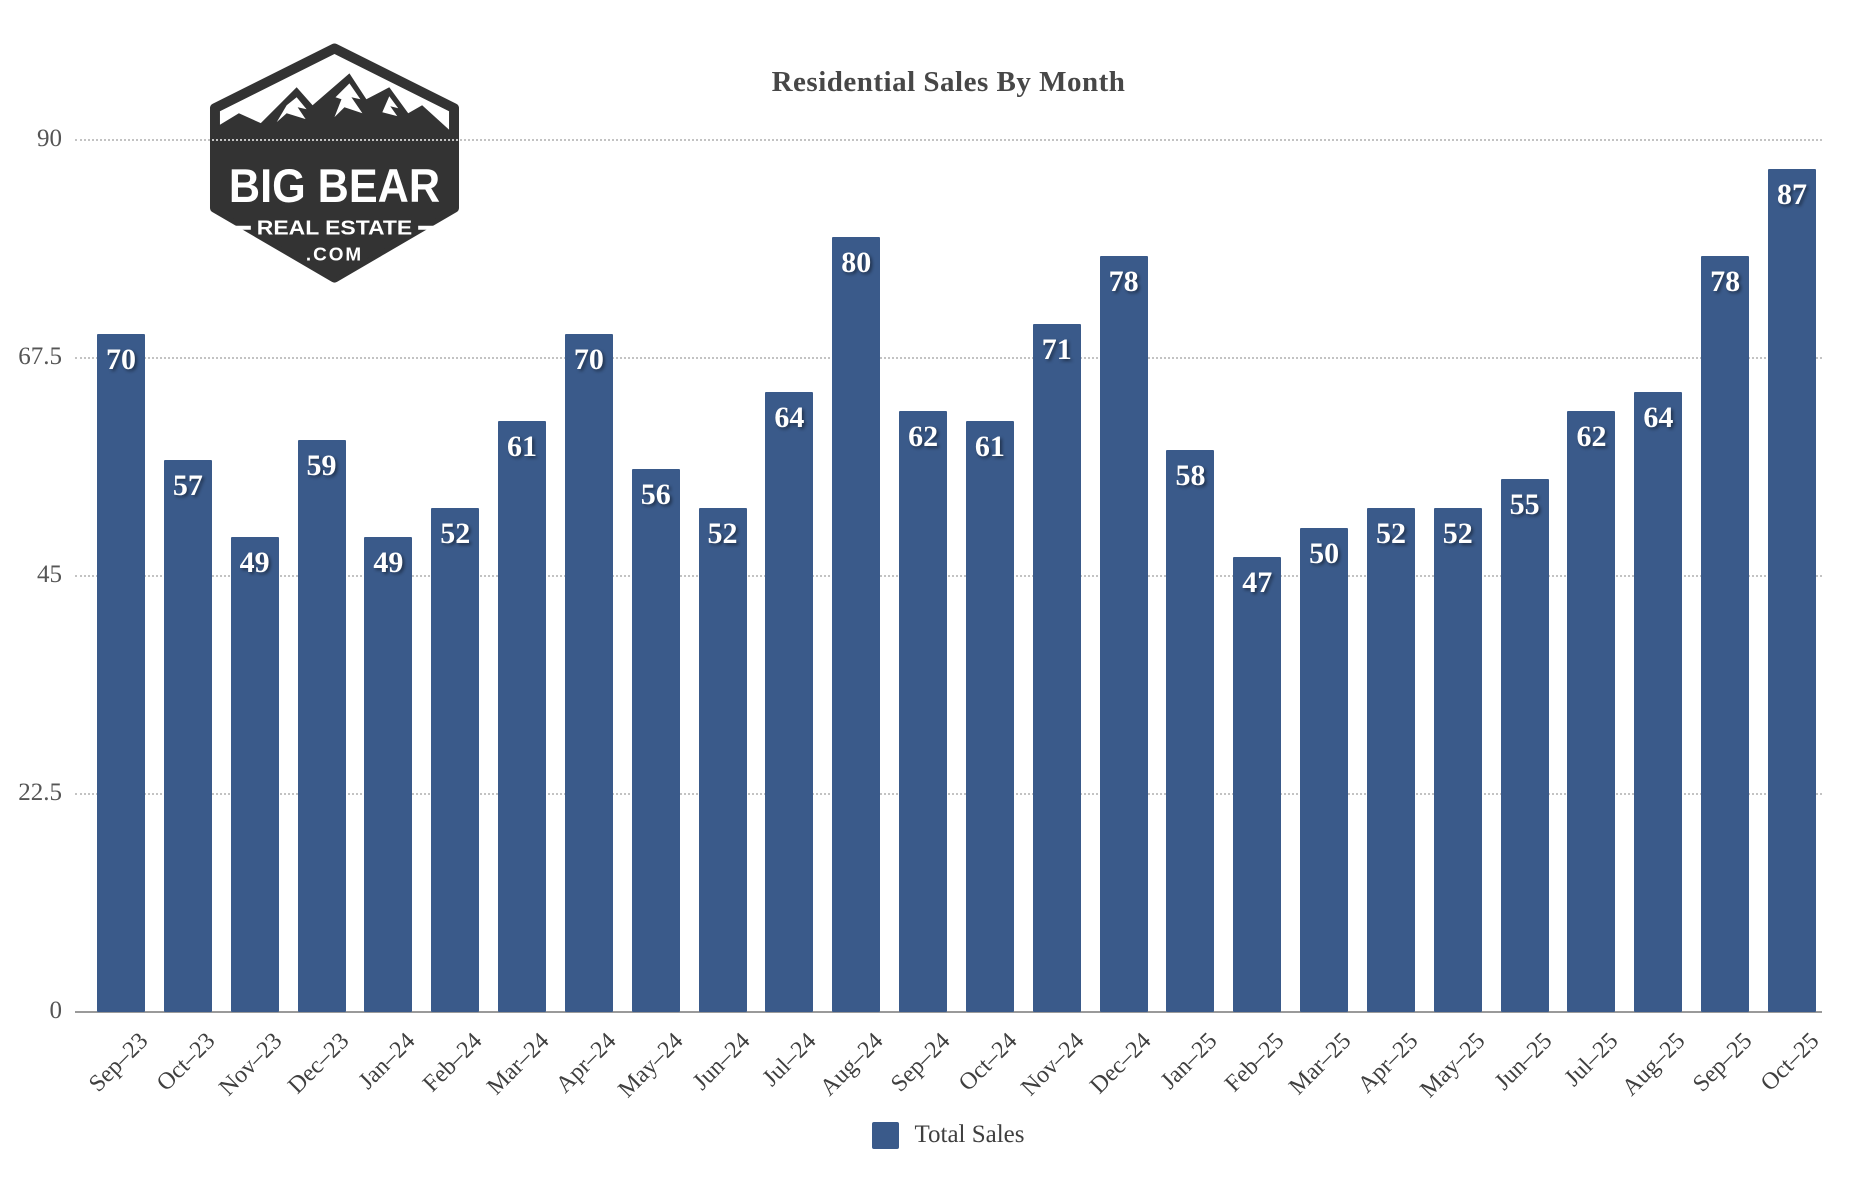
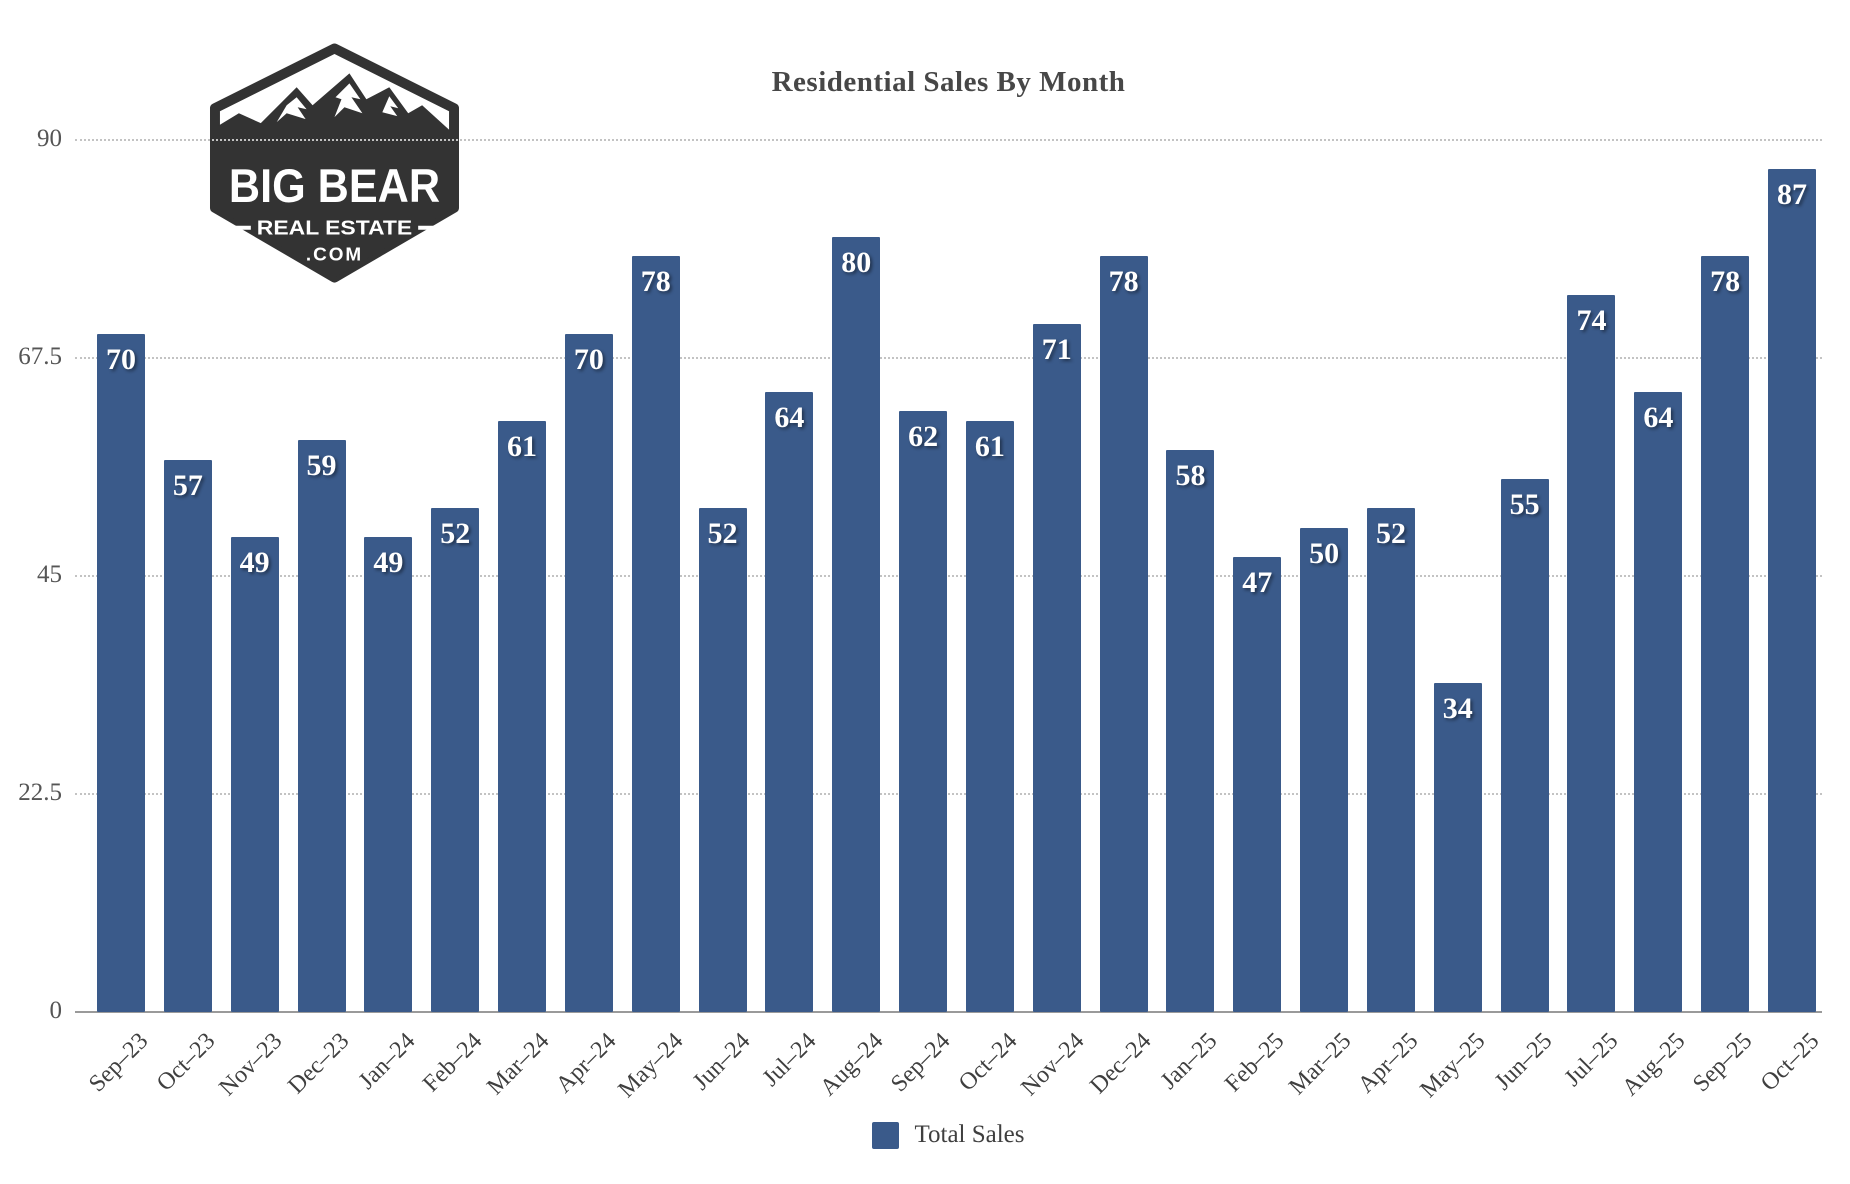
May–24: 56 -> 78
May–25: 52 -> 34
Jul–25: 62 -> 74
